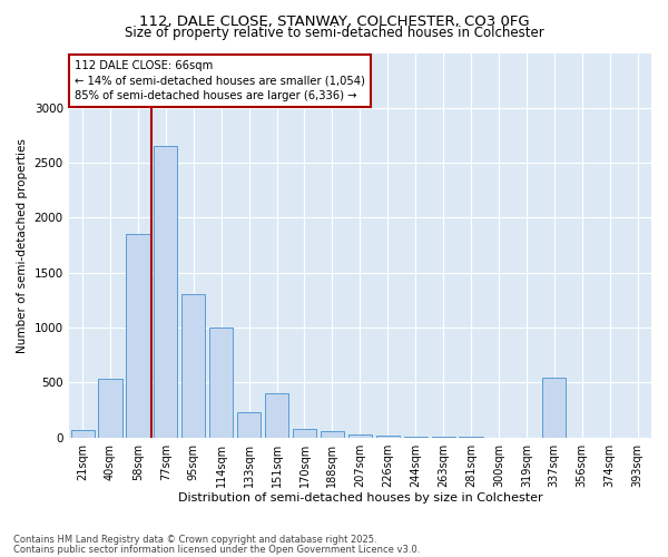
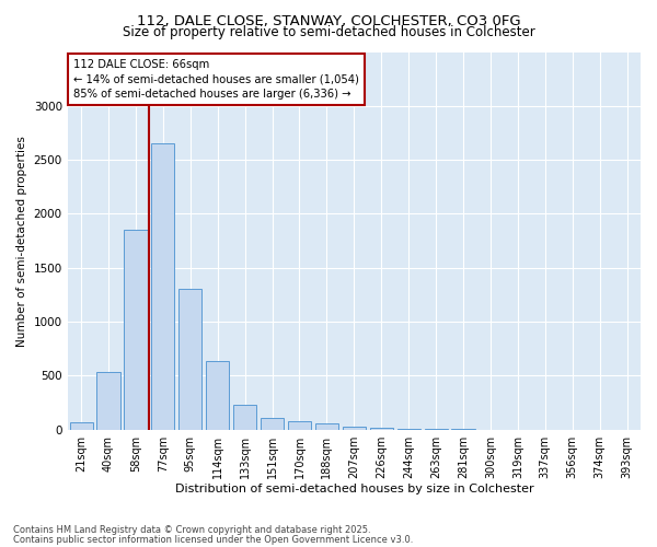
114sqm: 1000 -> 640
151sqm: 400 -> 110
337sqm: 540 -> 0
